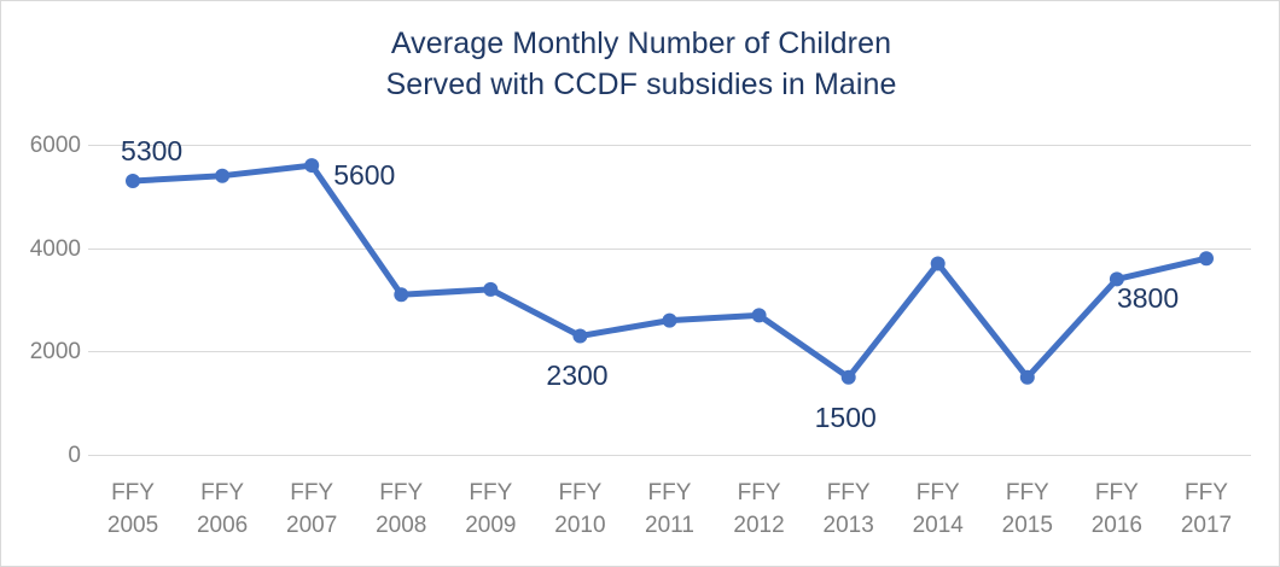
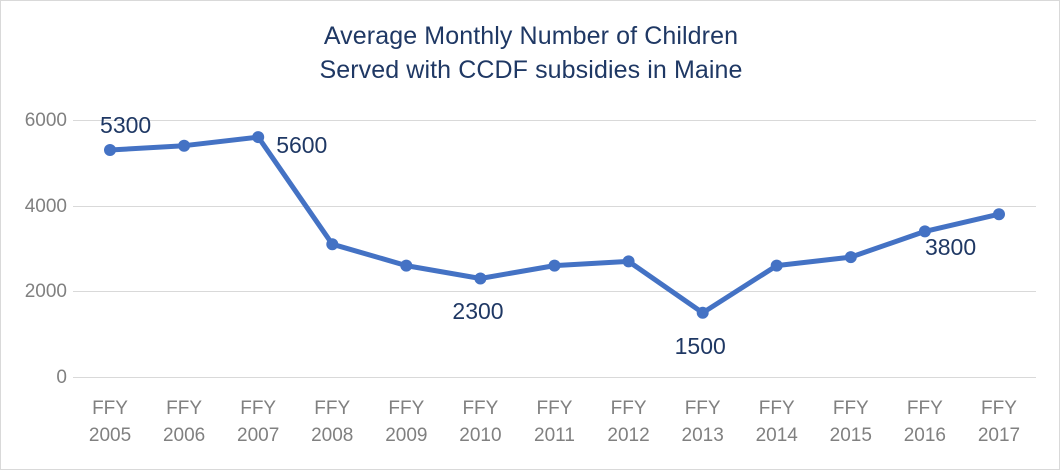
FFY 2009: 3200 -> 2600
FFY 2014: 3700 -> 2600
FFY 2015: 1500 -> 2800
